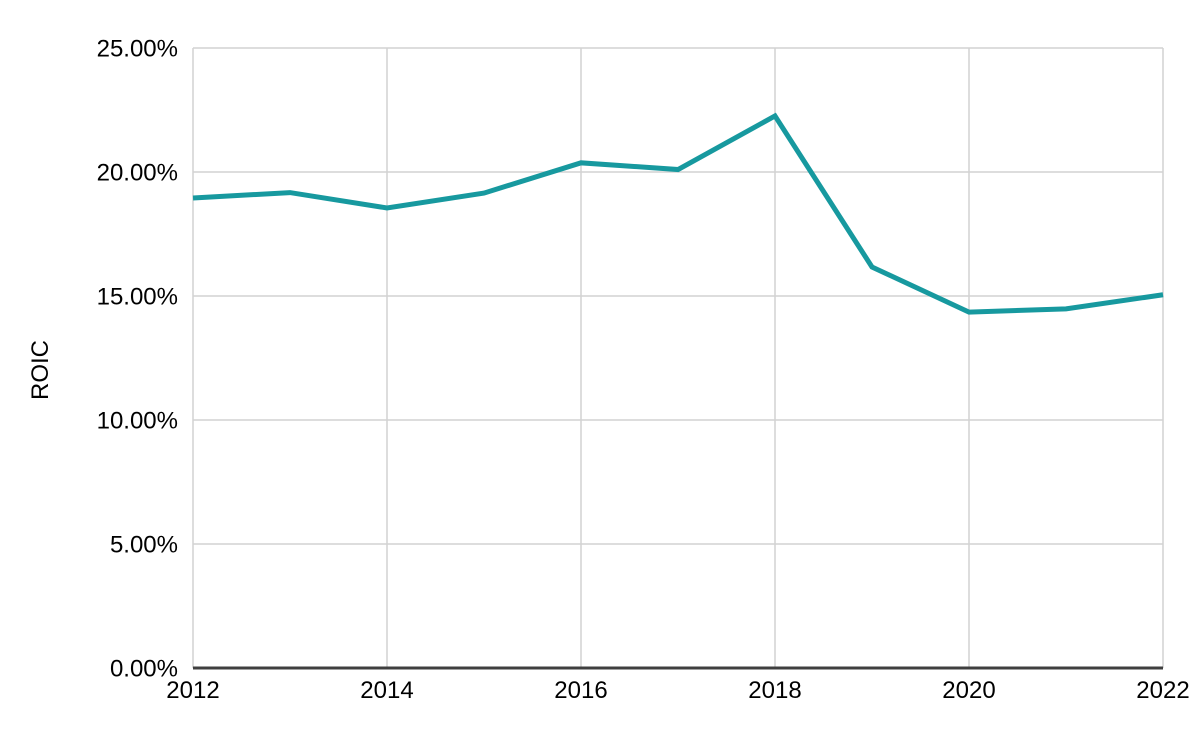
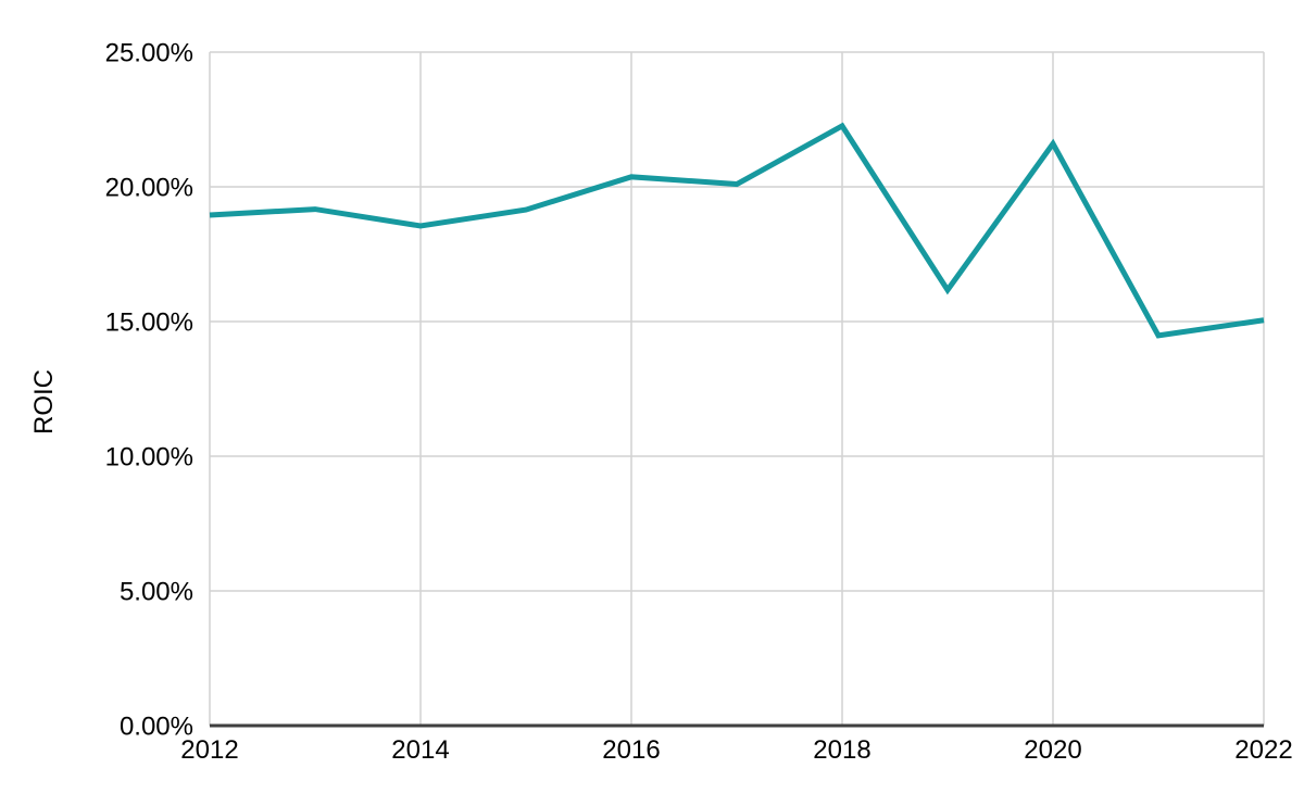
2020: 14.3% -> 21.6%
